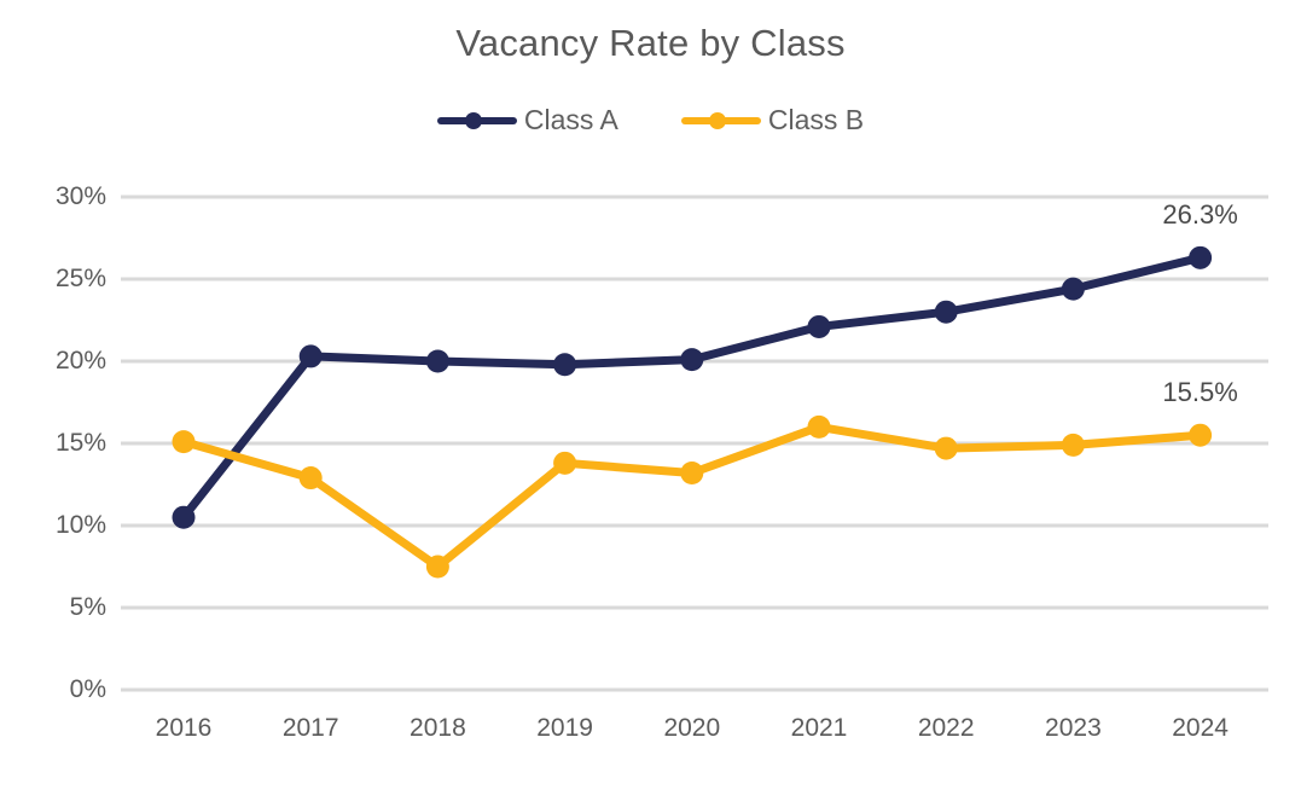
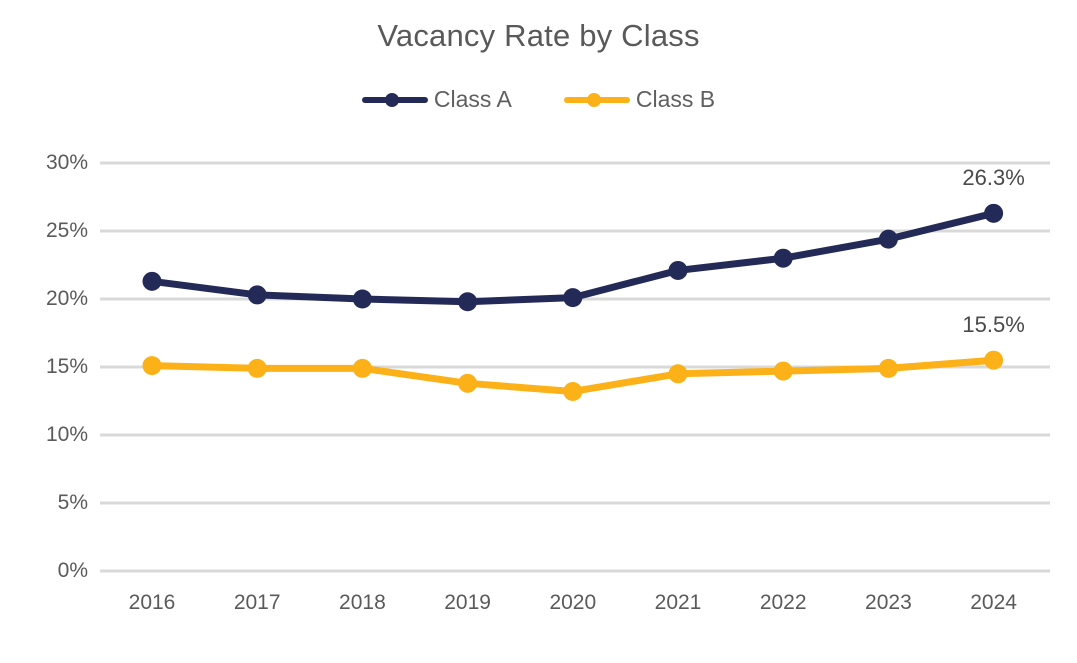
Class A/2016: 10.5% -> 21.3%
Class B/2017: 12.9% -> 14.9%
Class B/2018: 7.5% -> 14.9%
Class B/2021: 16.0% -> 14.5%
